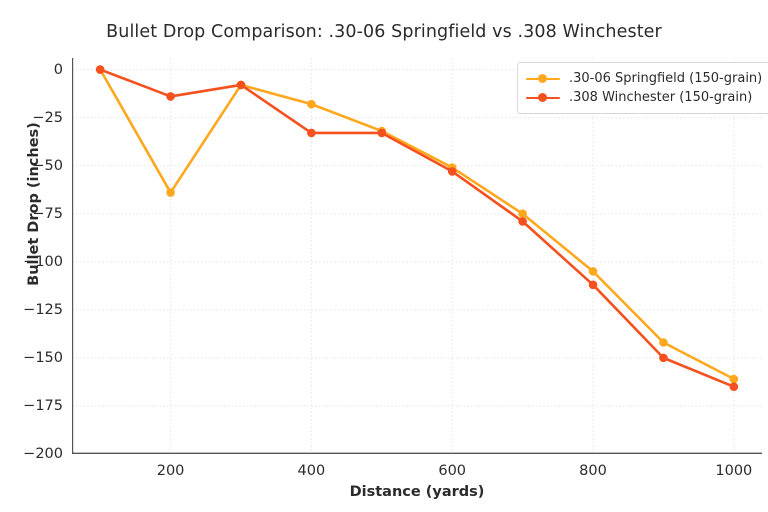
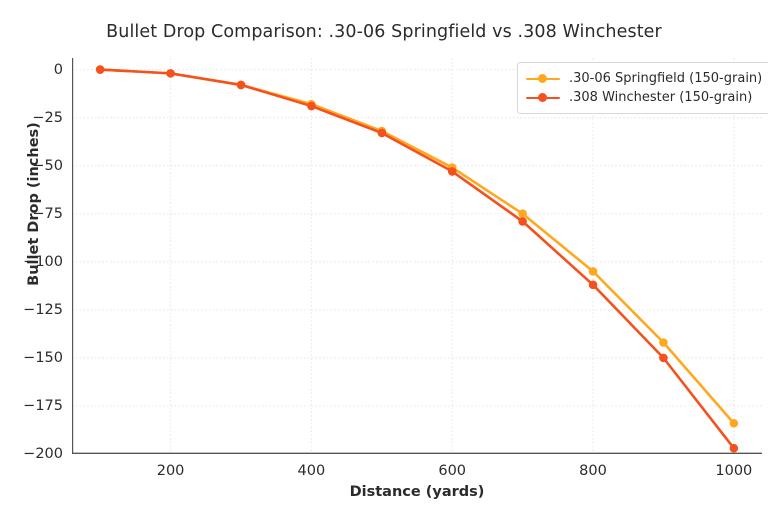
.30-06 Springfield (150-grain)/200: -64 -> -2
.308 Winchester (150-grain)/200: -14 -> -2
.308 Winchester (150-grain)/400: -33 -> -19
.30-06 Springfield (150-grain)/1000: -161 -> -184
.308 Winchester (150-grain)/1000: -165 -> -197
